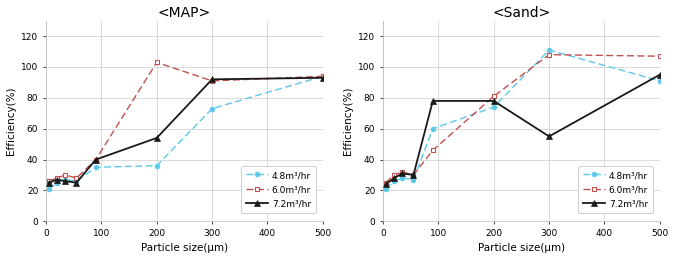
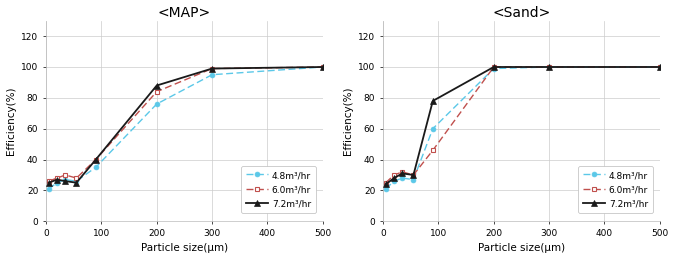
<MAP>/4.8m³/hr/200: 36 -> 76
<MAP>/6.0m³/hr/200: 103 -> 84
<MAP>/7.2m³/hr/200: 54 -> 88
<MAP>/4.8m³/hr/300: 73 -> 95
<MAP>/6.0m³/hr/300: 91 -> 99
<MAP>/7.2m³/hr/300: 92 -> 99
<MAP>/4.8m³/hr/500: 94 -> 100
<MAP>/6.0m³/hr/500: 94 -> 100
<MAP>/7.2m³/hr/500: 93 -> 100
<Sand>/4.8m³/hr/200: 74 -> 99
<Sand>/6.0m³/hr/200: 81 -> 100
<Sand>/7.2m³/hr/200: 78 -> 100
<Sand>/4.8m³/hr/300: 111 -> 100
<Sand>/6.0m³/hr/300: 108 -> 100
<Sand>/7.2m³/hr/300: 55 -> 100
<Sand>/4.8m³/hr/500: 91 -> 100
<Sand>/6.0m³/hr/500: 107 -> 100
<Sand>/7.2m³/hr/500: 95 -> 100
